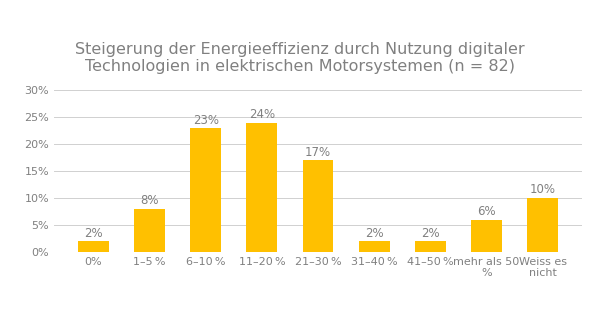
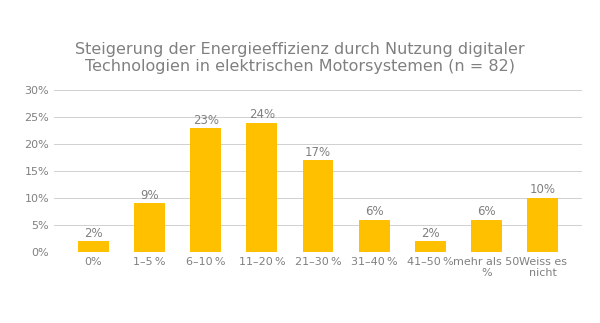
1–5 %: 8% -> 9%
31–40 %: 2% -> 6%
